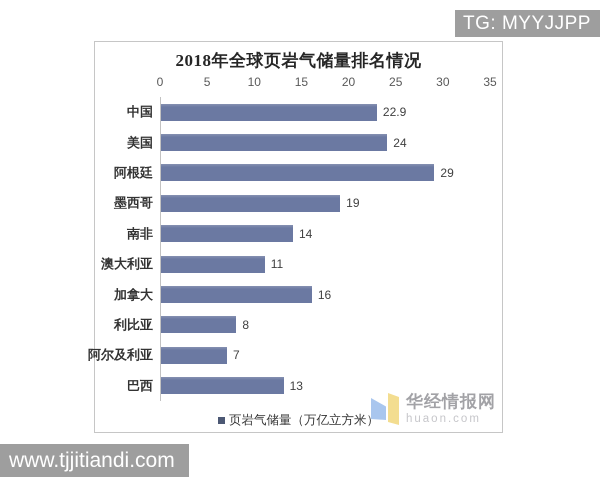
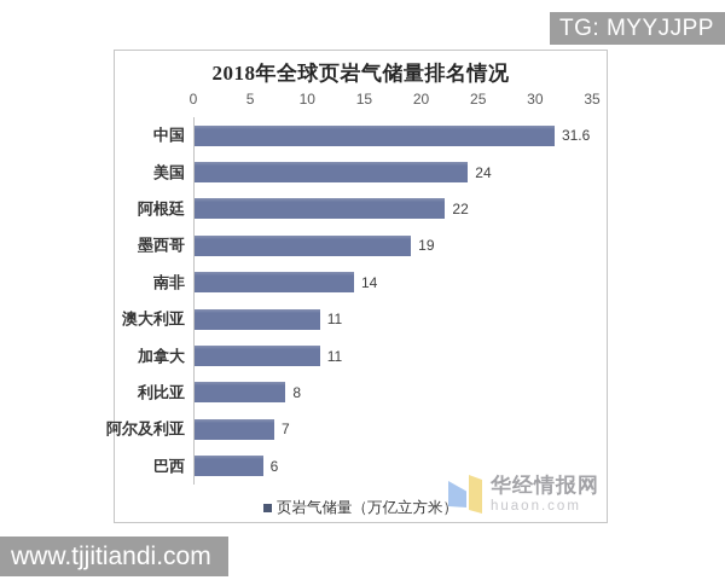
中国: 22.9 -> 31.6
阿根廷: 29 -> 22
加拿大: 16 -> 11
巴西: 13 -> 6
